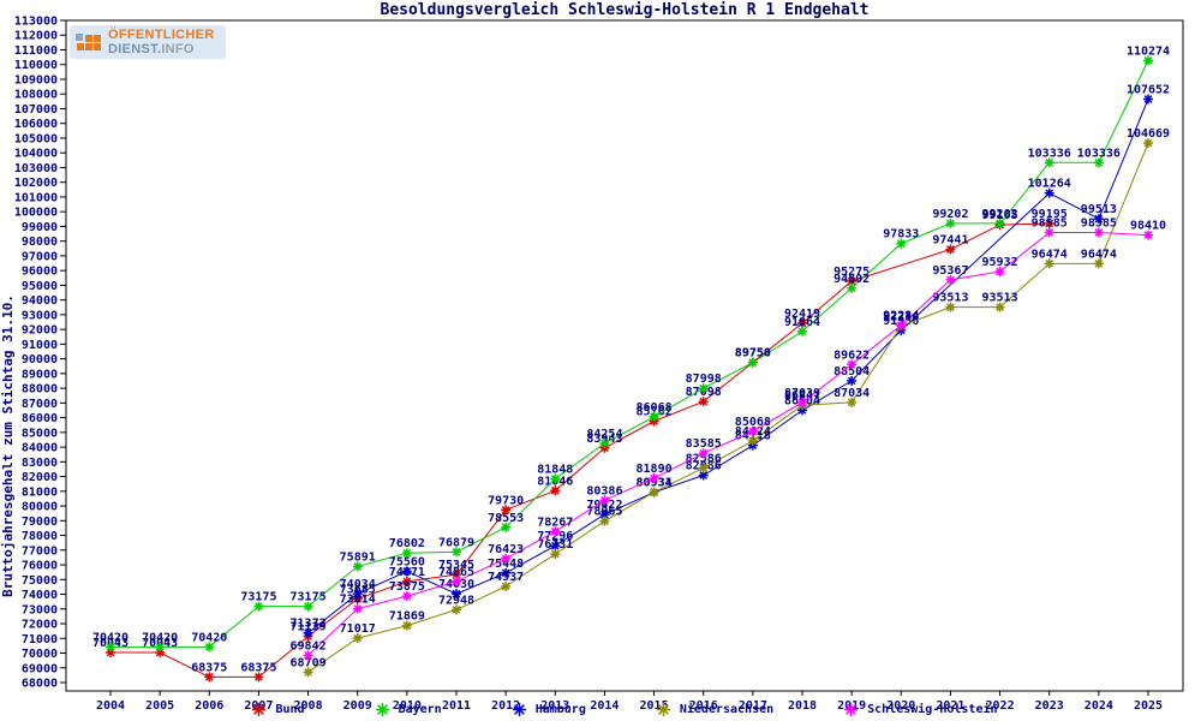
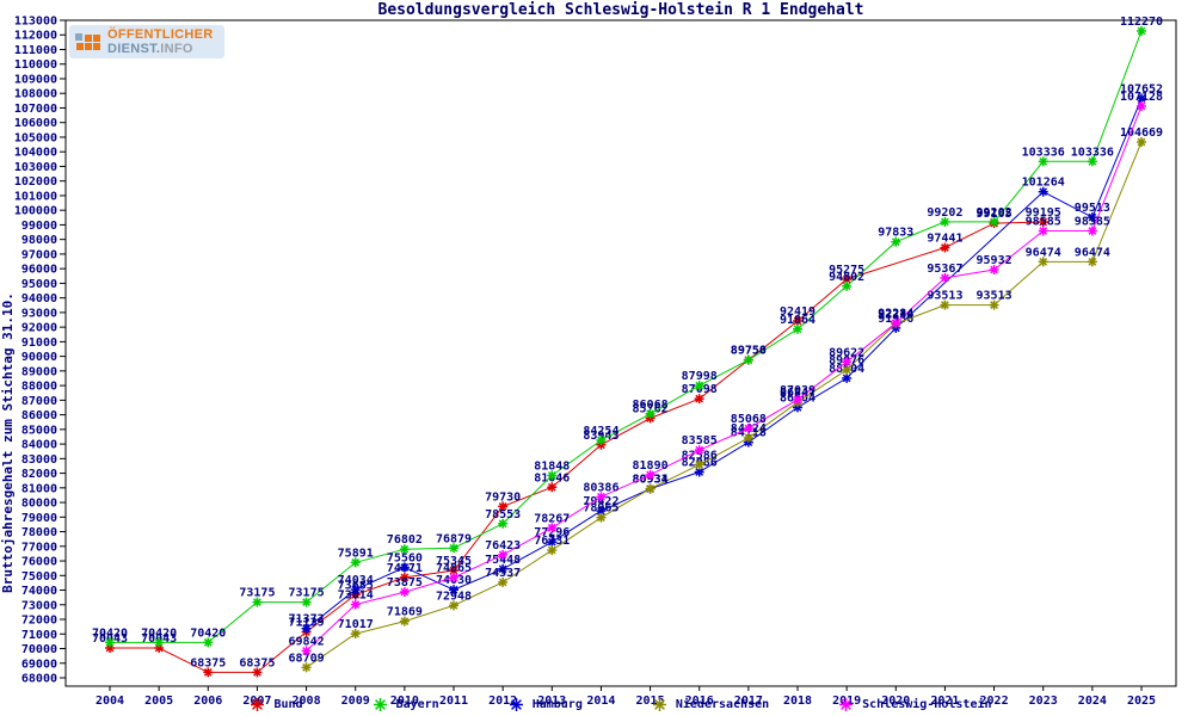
Niedersachsen/2019: 87034 -> 89076
Bayern/2025: 110274 -> 112270
Schleswig-Holstein/2025: 98410 -> 107128
